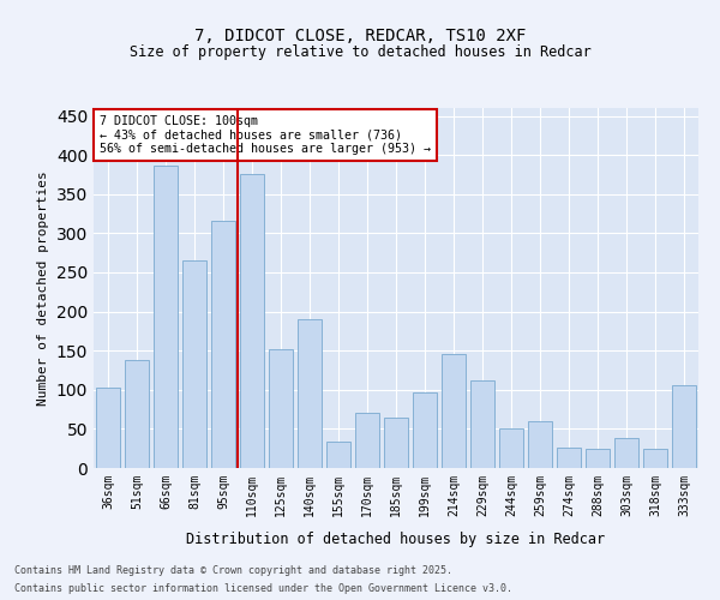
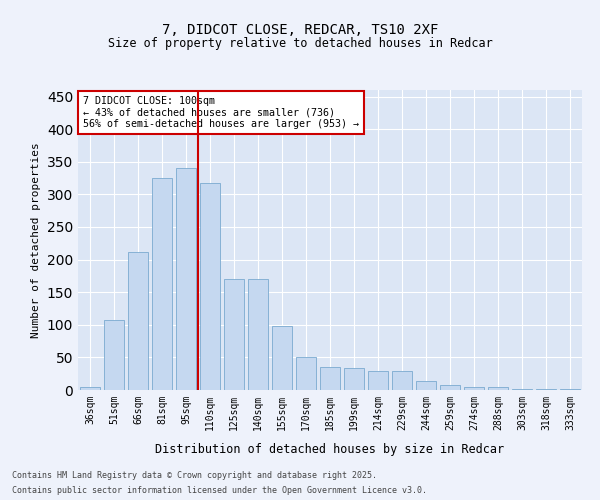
36sqm: 102 -> 5
51sqm: 138 -> 108
66sqm: 386 -> 212
81sqm: 266 -> 325
95sqm: 316 -> 340
110sqm: 376 -> 318
125sqm: 152 -> 170
140sqm: 190 -> 170
155sqm: 34 -> 98
170sqm: 70 -> 50
185sqm: 64 -> 35
199sqm: 96 -> 34
214sqm: 146 -> 29
229sqm: 112 -> 29
244sqm: 50 -> 14
259sqm: 60 -> 8
274sqm: 26 -> 5
288sqm: 24 -> 5
303sqm: 38 -> 2
318sqm: 24 -> 1
333sqm: 106 -> 1
